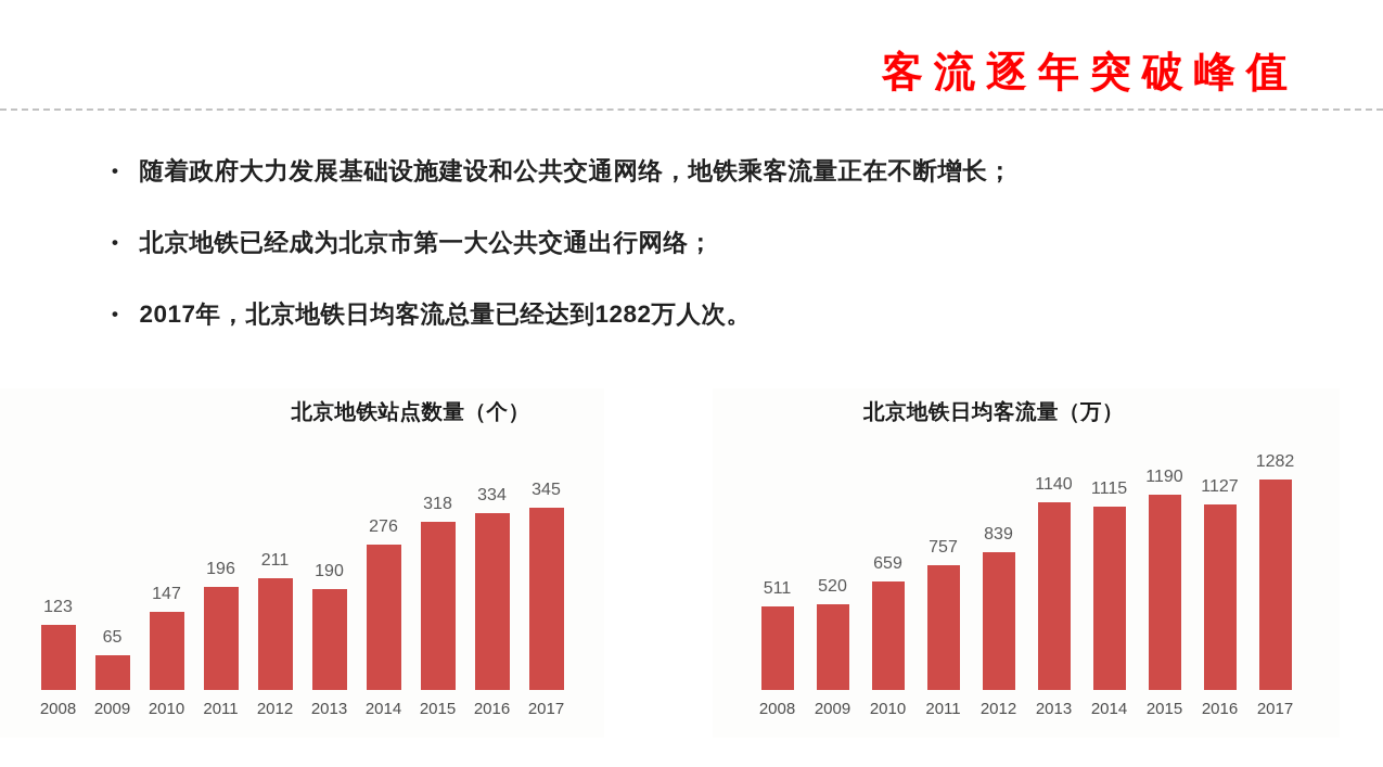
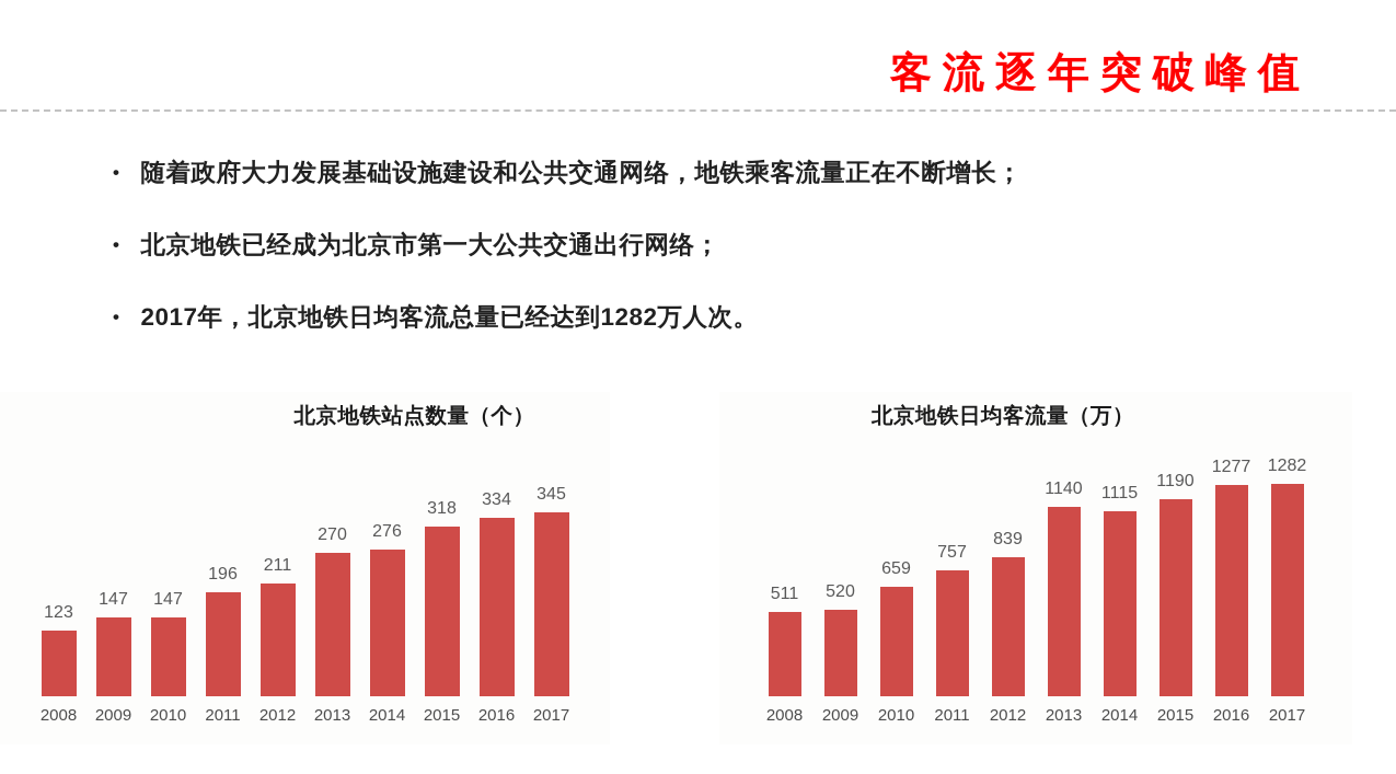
北京地铁站点数量（个）/2009: 65 -> 147
北京地铁站点数量（个）/2013: 190 -> 270
北京地铁日均客流量（万）/2016: 1127 -> 1277
